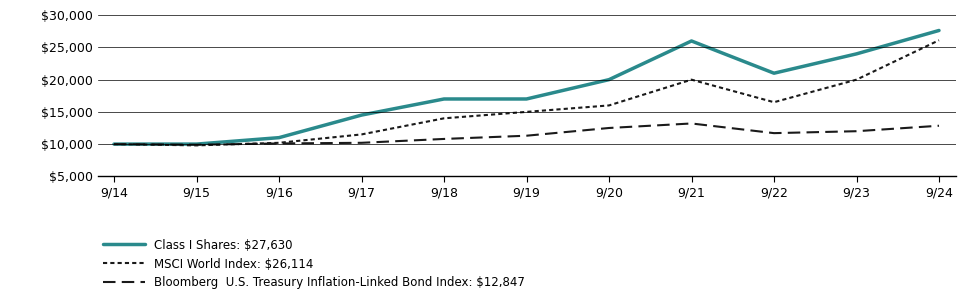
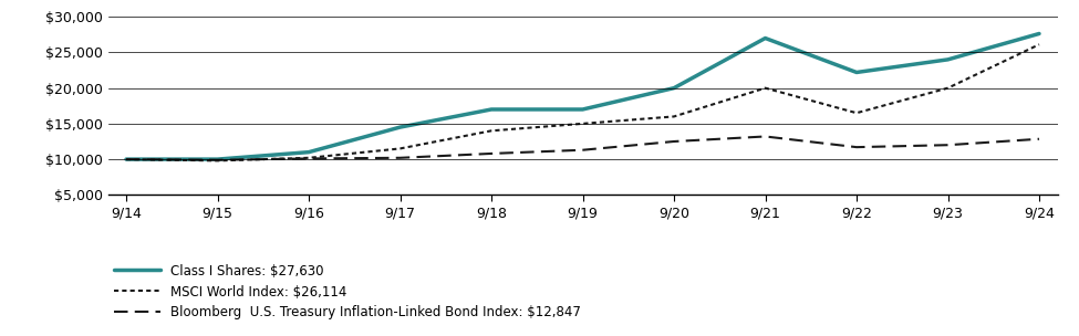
Class I Shares: $27,630/9/21: $26,000 -> $27,000
Class I Shares: $27,630/9/22: $21,000 -> $22,200
